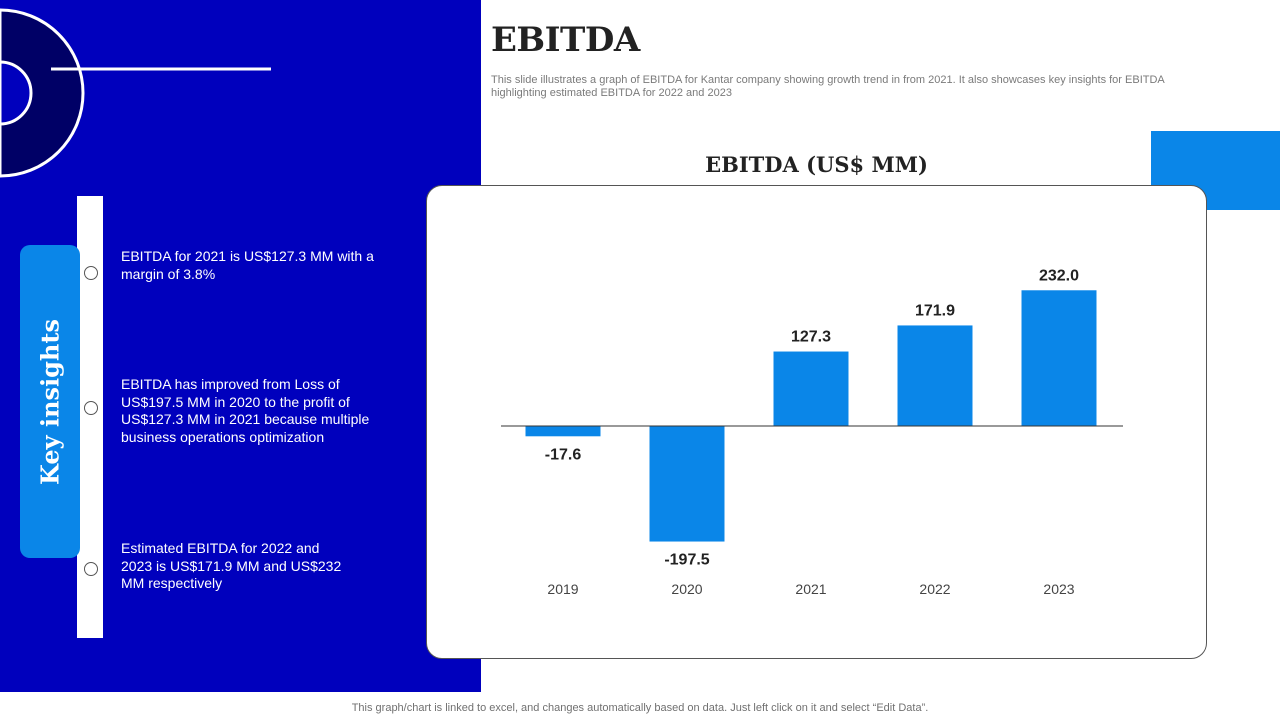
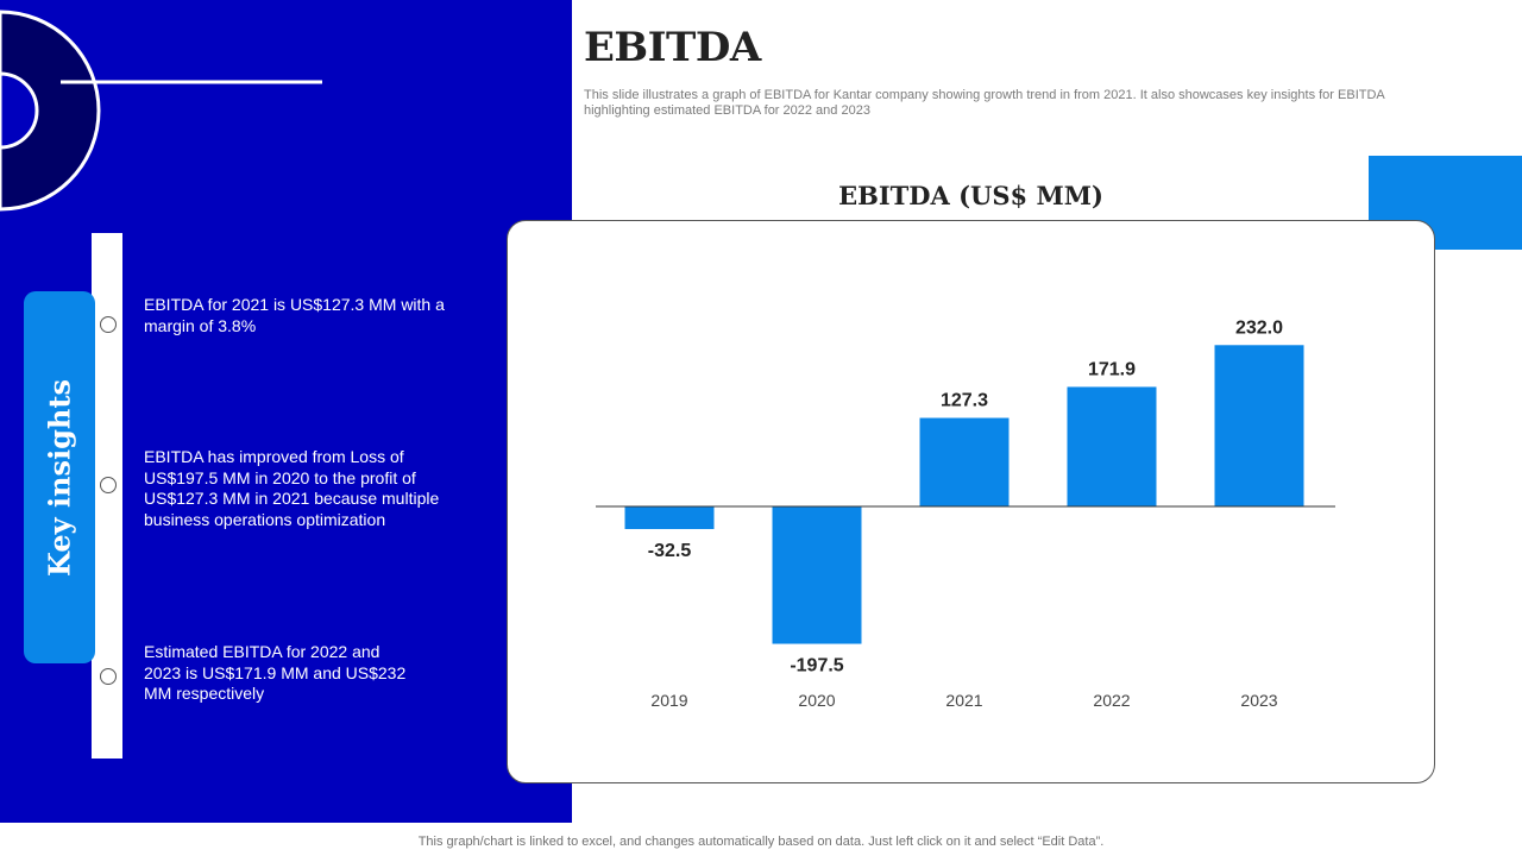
2019: -17.6 -> -32.5
